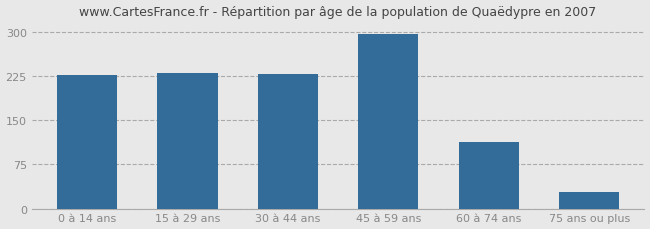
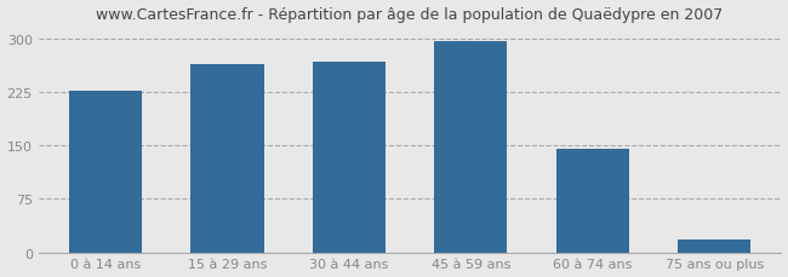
15 à 29 ans: 230 -> 264
30 à 44 ans: 228 -> 268
60 à 74 ans: 113 -> 146
75 ans ou plus: 28 -> 18
